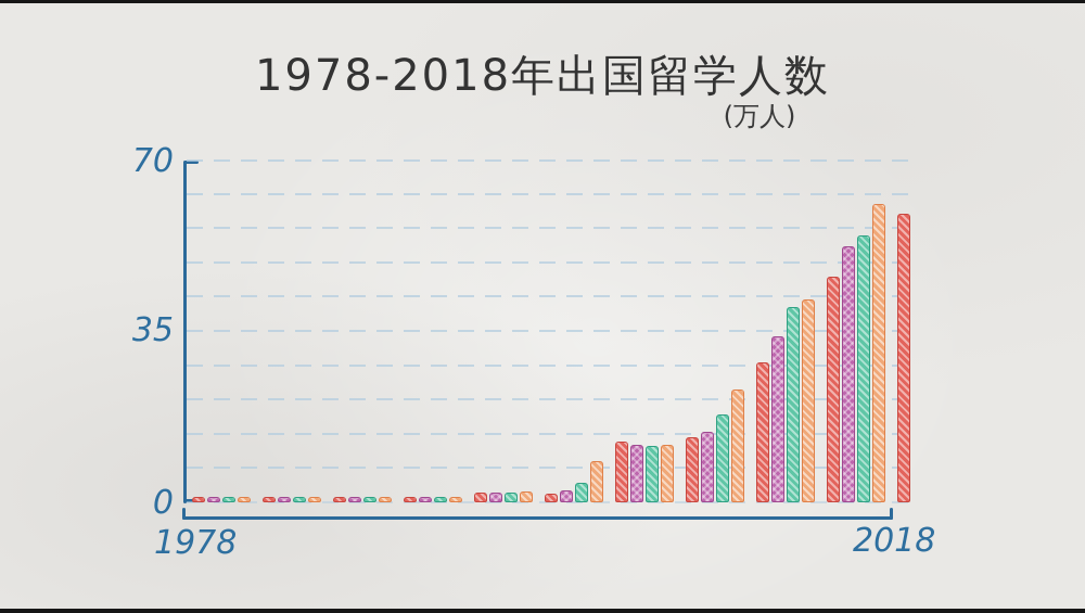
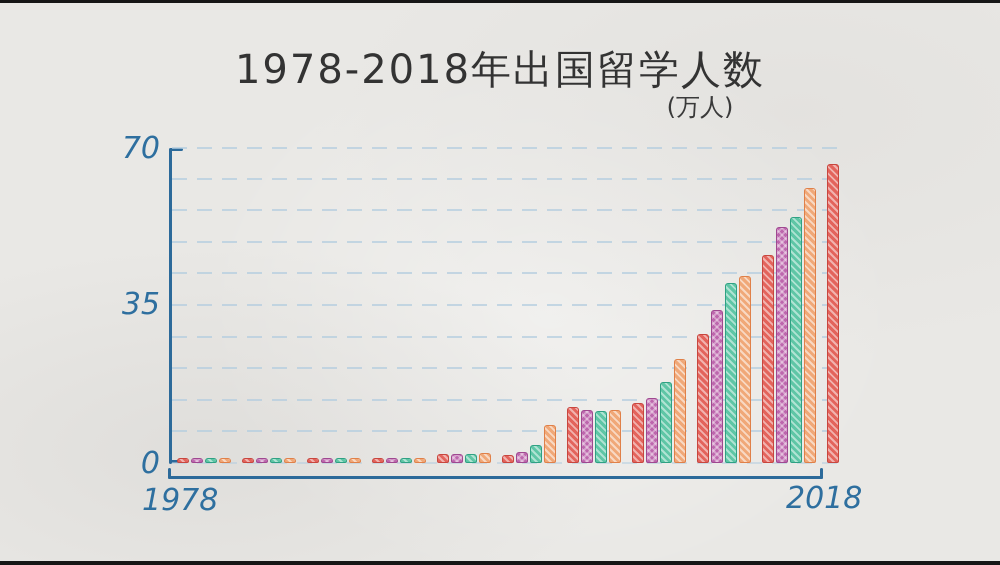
2018: 59 -> 66
